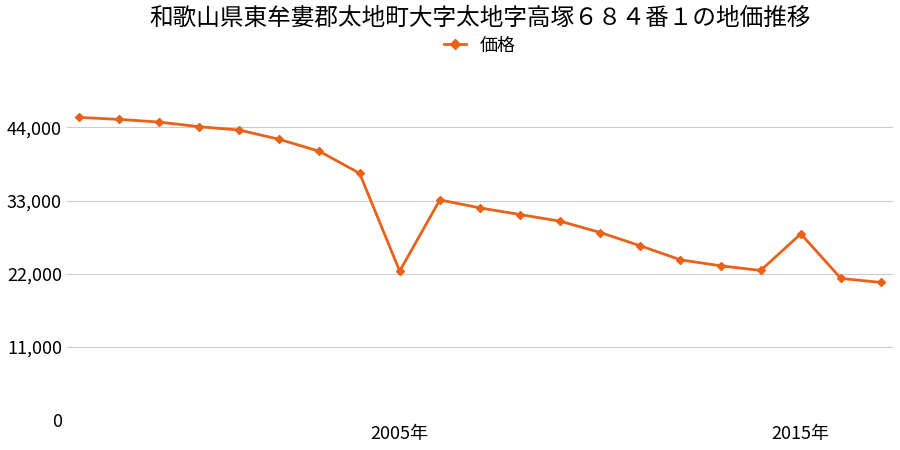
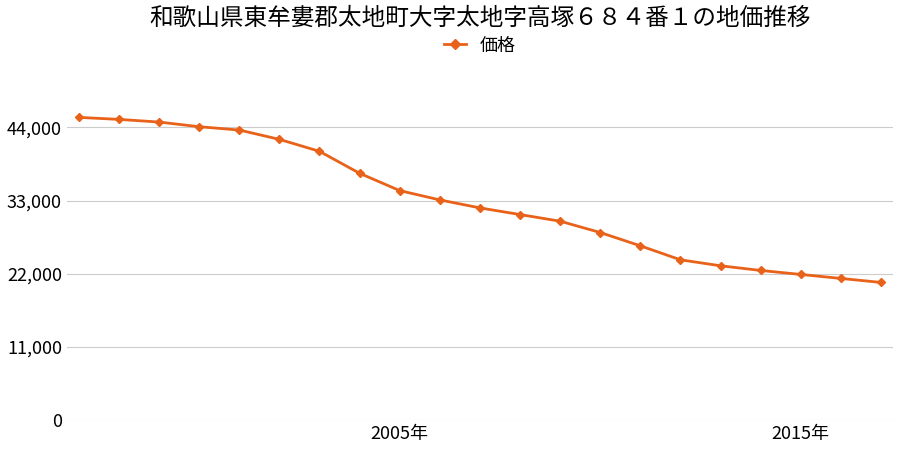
2005年: 22,400 -> 34,500
2015年: 28,000 -> 21,900
